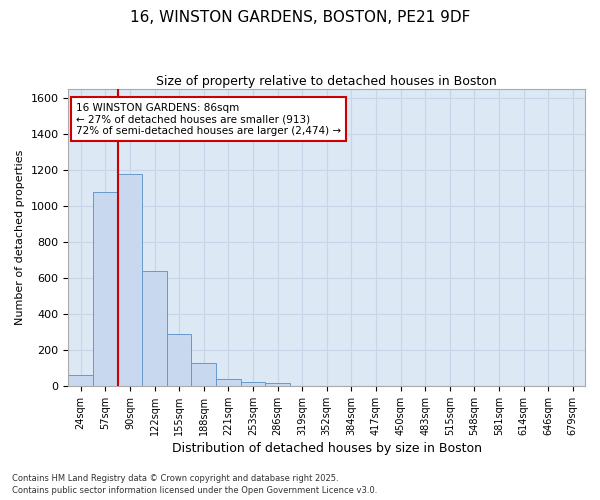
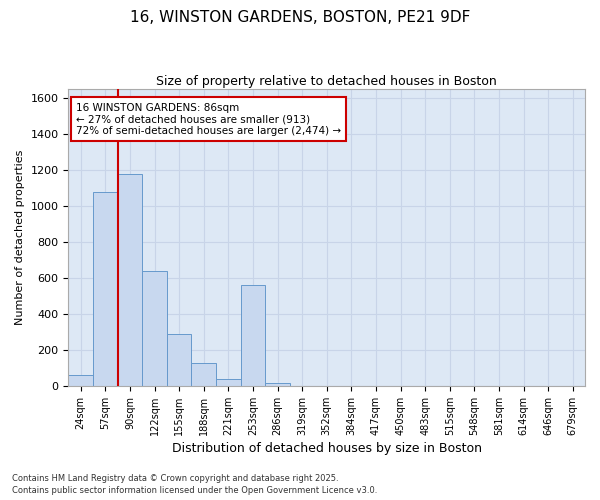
253sqm: 20 -> 560
